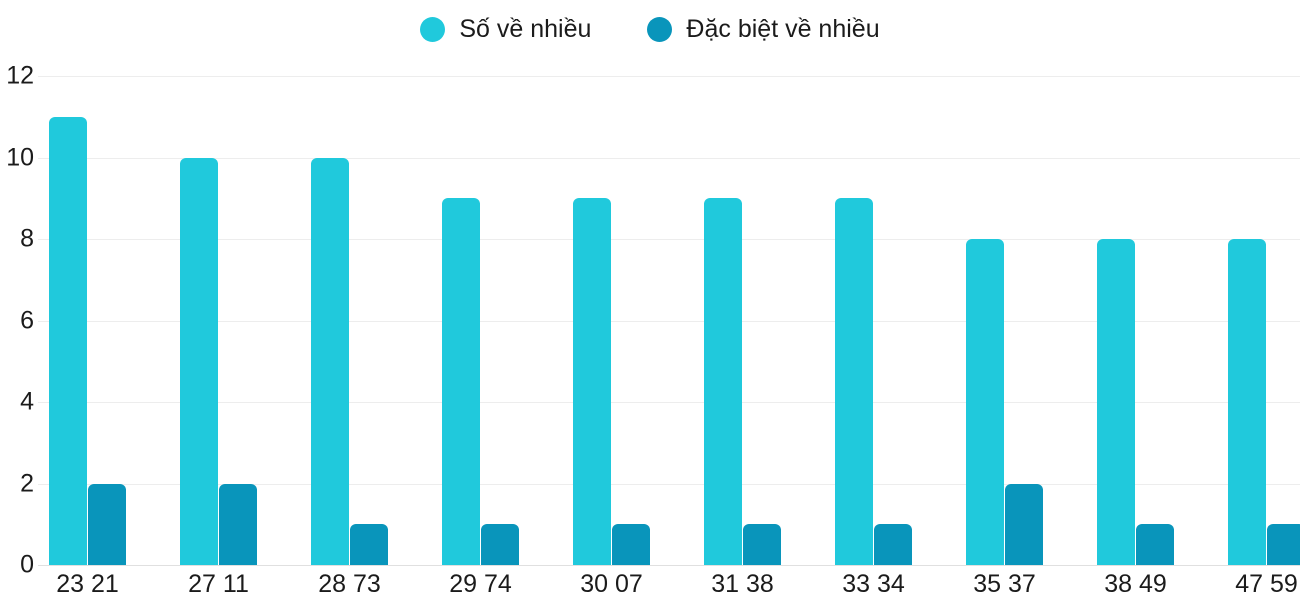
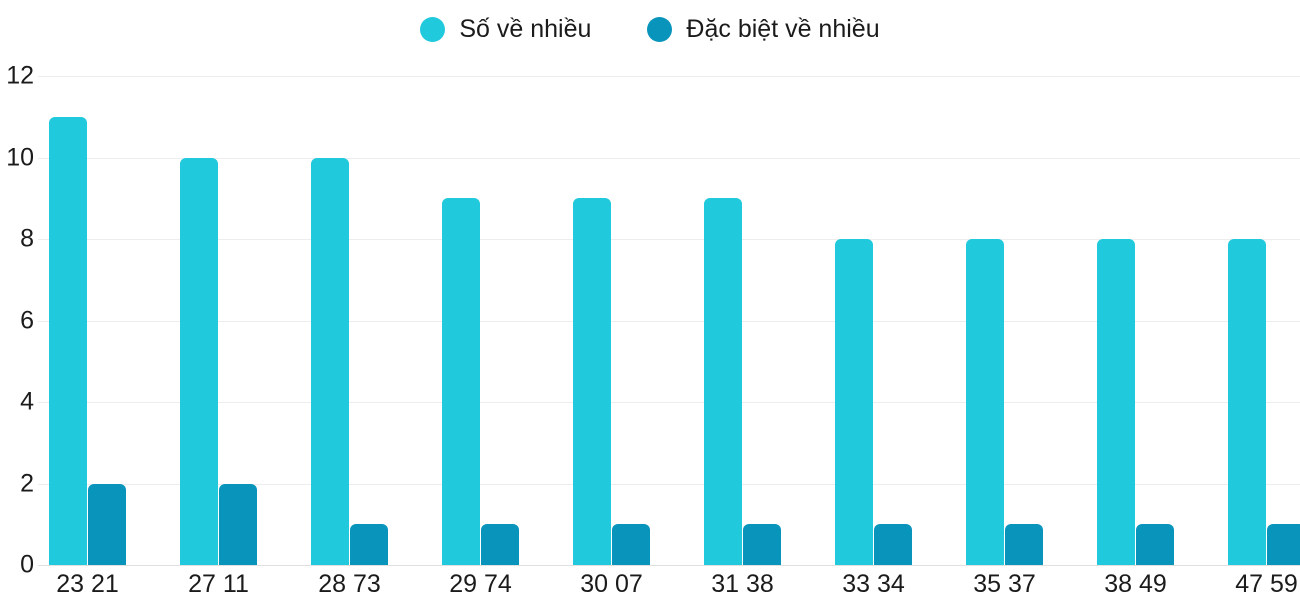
Số về nhiều/33 34: 9 -> 8
Đặc biệt về nhiều/35 37: 2 -> 1
